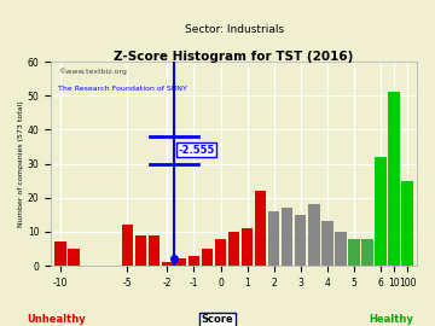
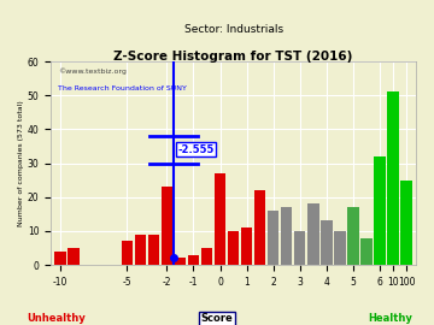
-10: 7 -> 4
-5: 12 -> 7
-2: 1 -> 23
0: 8 -> 27
3: 15 -> 10
5: 8 -> 17
